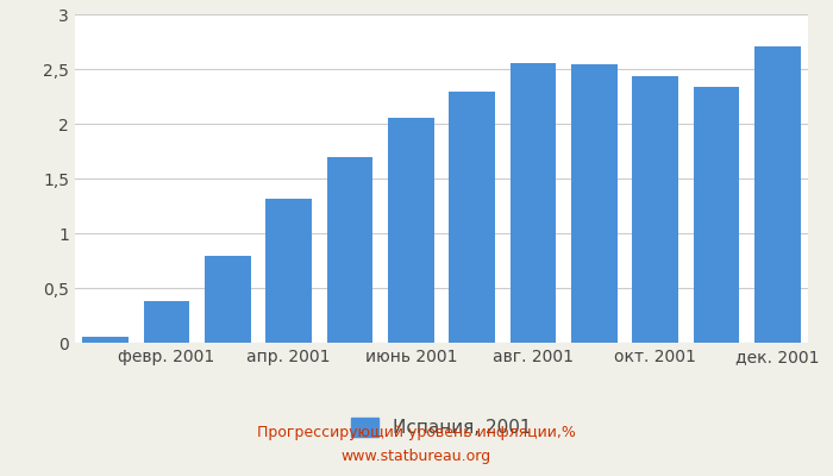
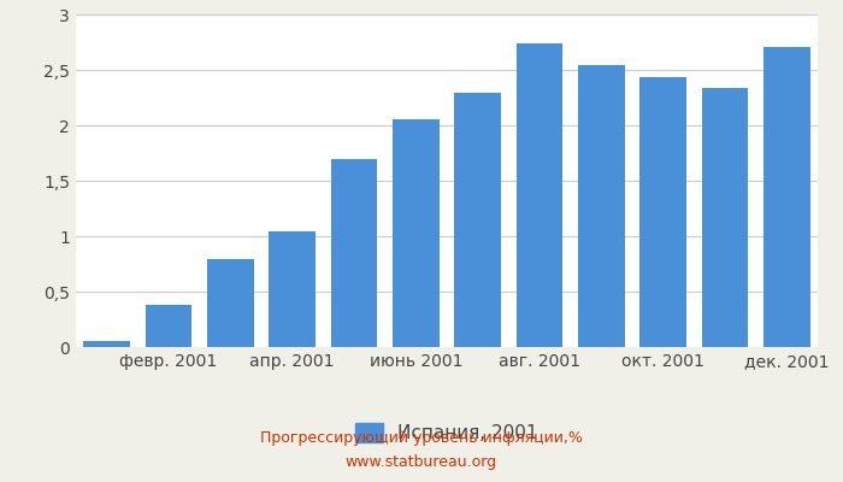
апр. 2001: 1,31 -> 1,04
авг. 2001: 2,55 -> 2,74
